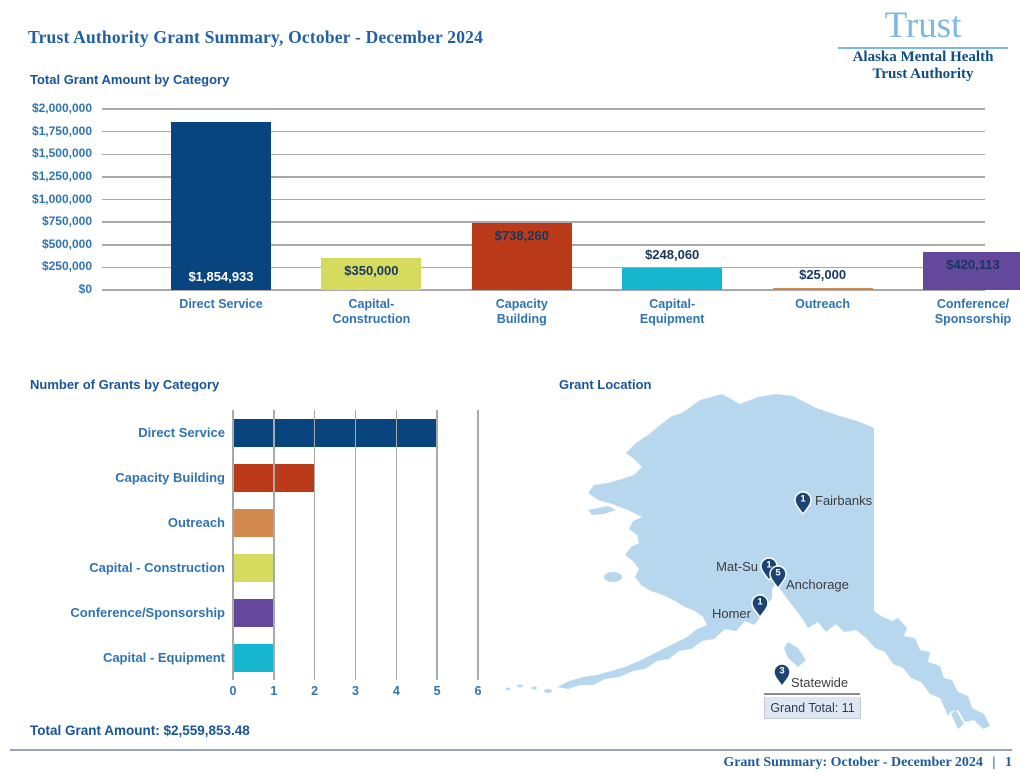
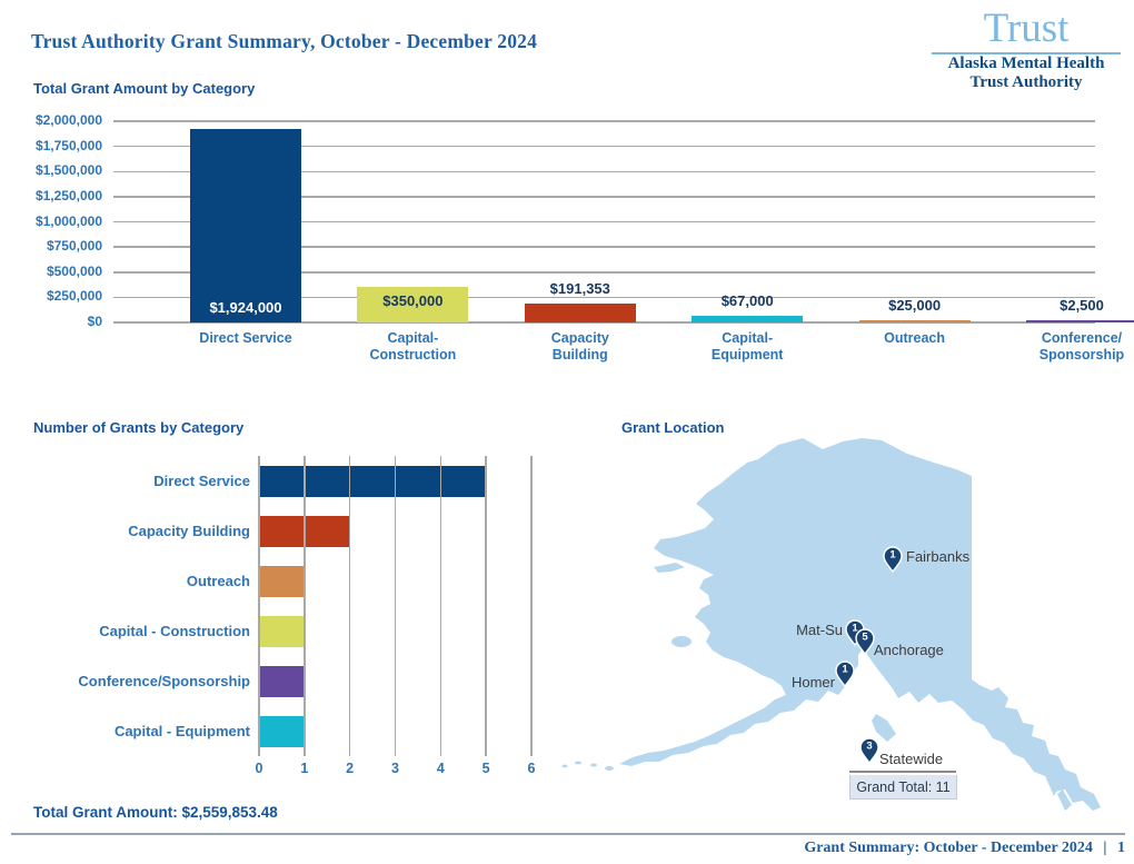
Total Grant Amount by Category/Direct Service: $1,854,933 -> $1,924,000
Total Grant Amount by Category/Capacity Building: $738,260 -> $191,353
Total Grant Amount by Category/Capital-Equipment: $248,060 -> $67,000
Total Grant Amount by Category/Conference/Sponsorship: $420,113 -> $2,500
